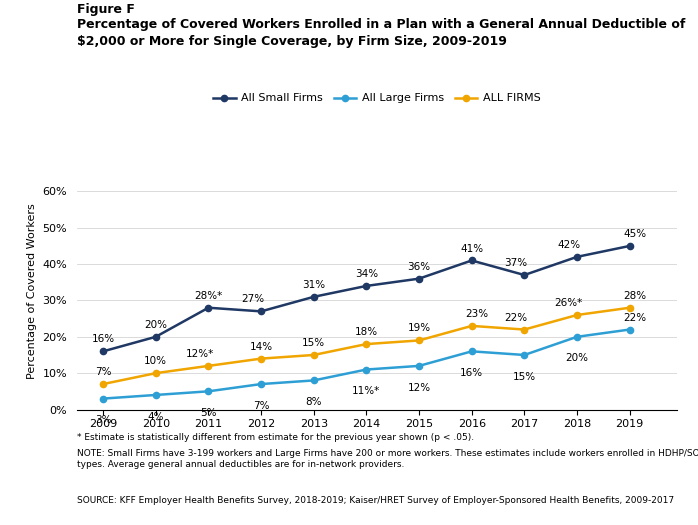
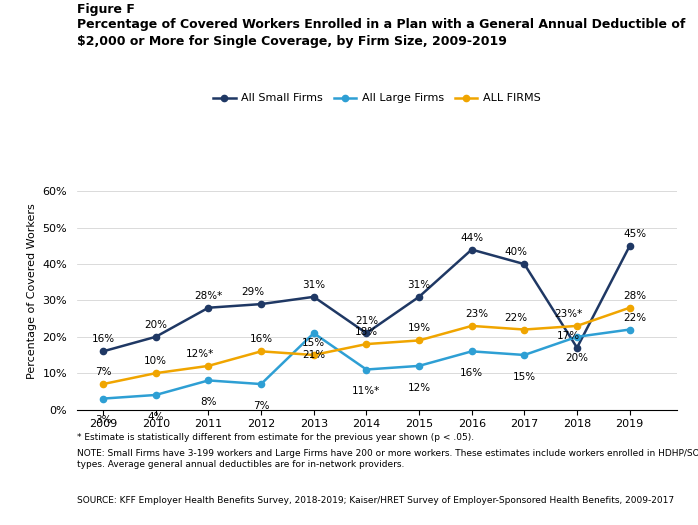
All Large Firms/2011: 5% -> 8%
All Small Firms/2012: 27% -> 29%
ALL FIRMS/2012: 14% -> 16%
All Large Firms/2013: 8% -> 21%
All Small Firms/2014: 34% -> 21%
All Small Firms/2015: 36% -> 31%
All Small Firms/2016: 41% -> 44%
All Small Firms/2017: 37% -> 40%
All Small Firms/2018: 42% -> 17%
ALL FIRMS/2018: 26%* -> 23%*
